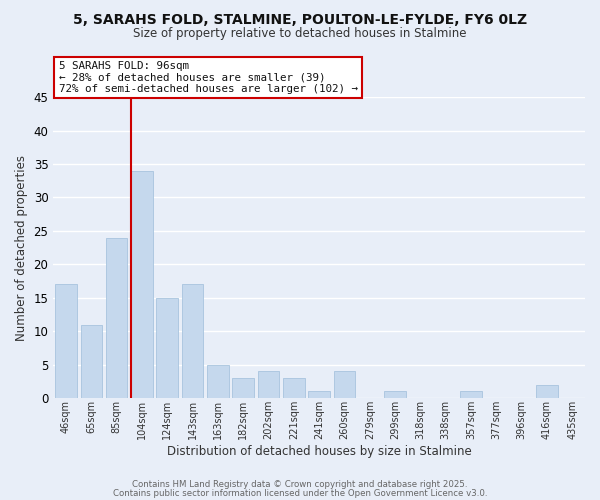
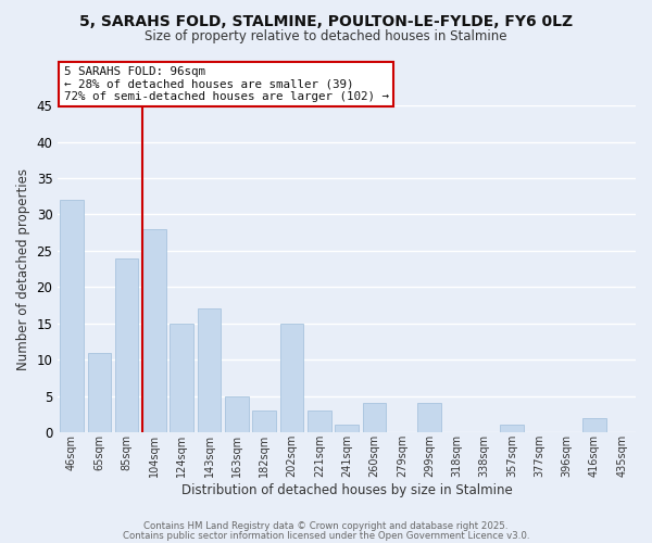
46sqm: 17 -> 32
104sqm: 34 -> 28
202sqm: 4 -> 15
299sqm: 1 -> 4
